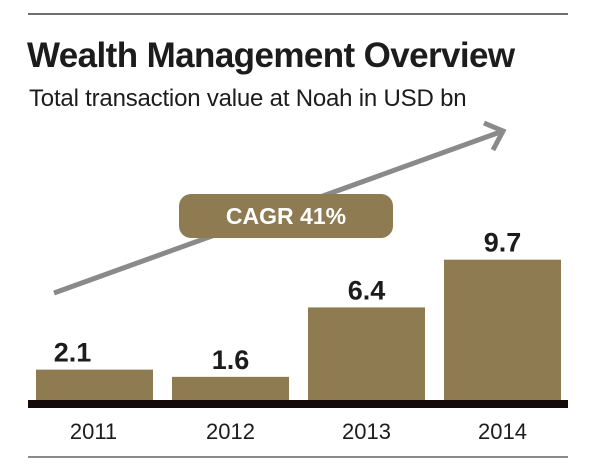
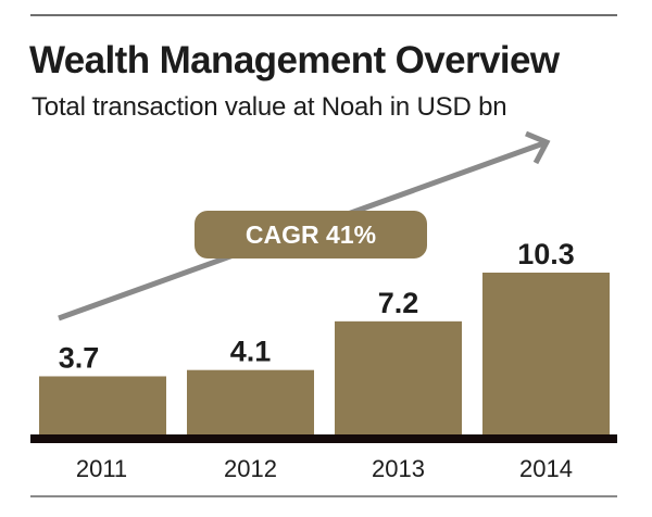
2011: 2.1 -> 3.7
2012: 1.6 -> 4.1
2013: 6.4 -> 7.2
2014: 9.7 -> 10.3
